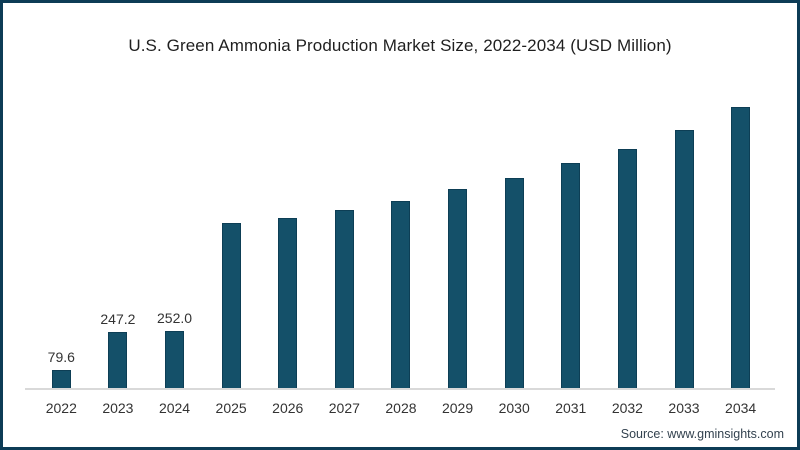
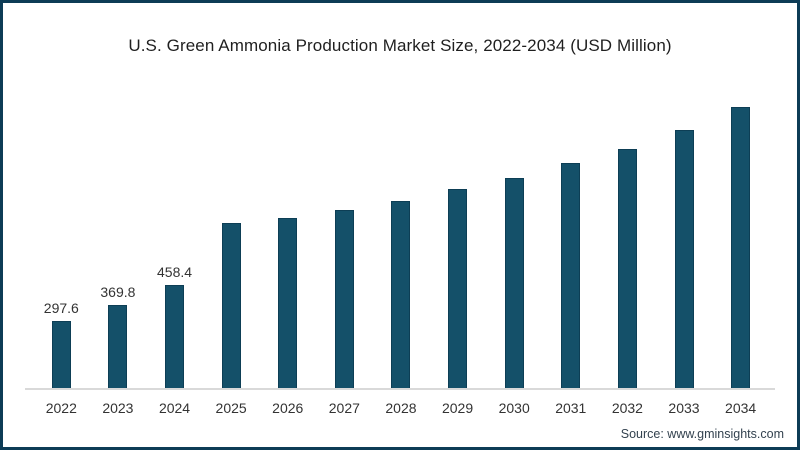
2022: 79.6 -> 297.6
2023: 247.2 -> 369.8
2024: 252.0 -> 458.4
